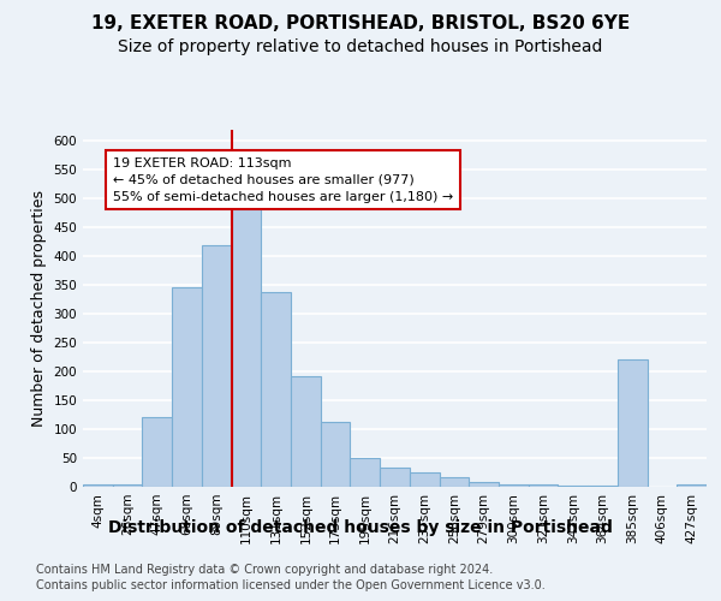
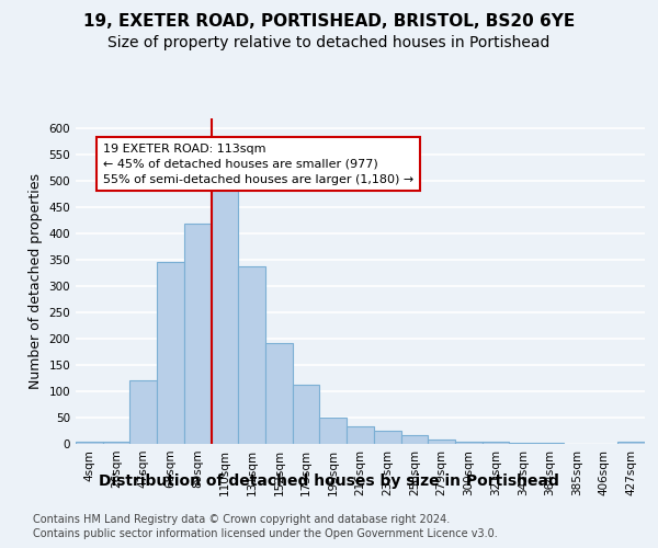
385sqm: 220 -> 1
